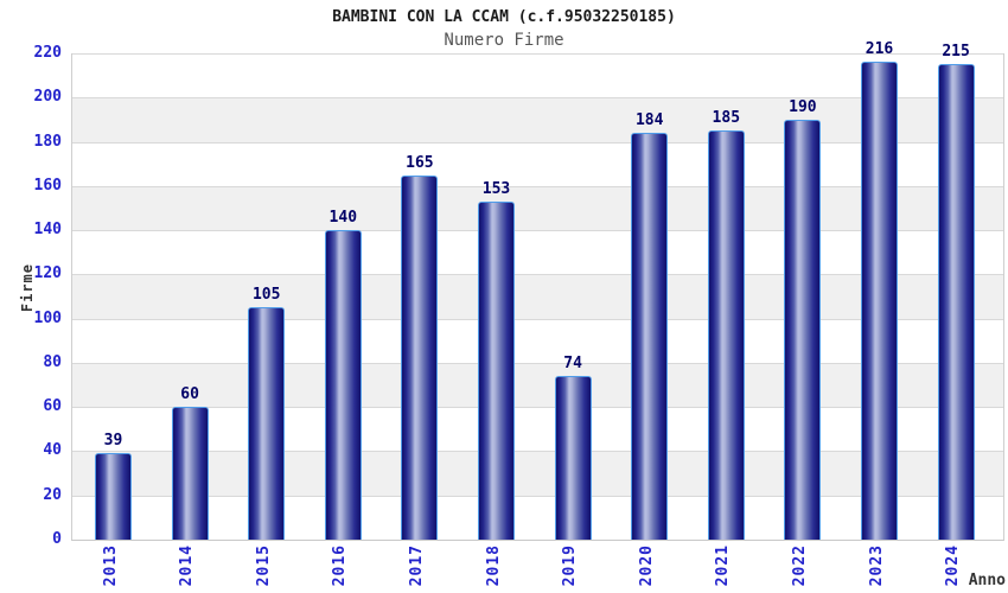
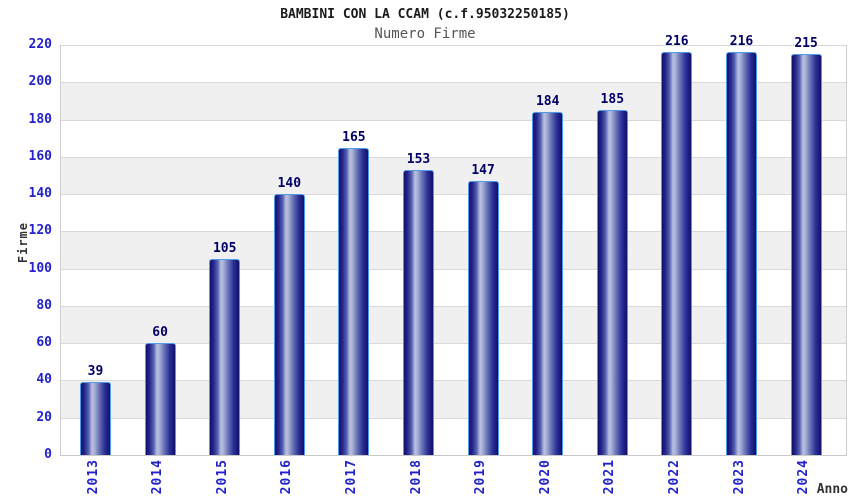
2019: 74 -> 147
2022: 190 -> 216
